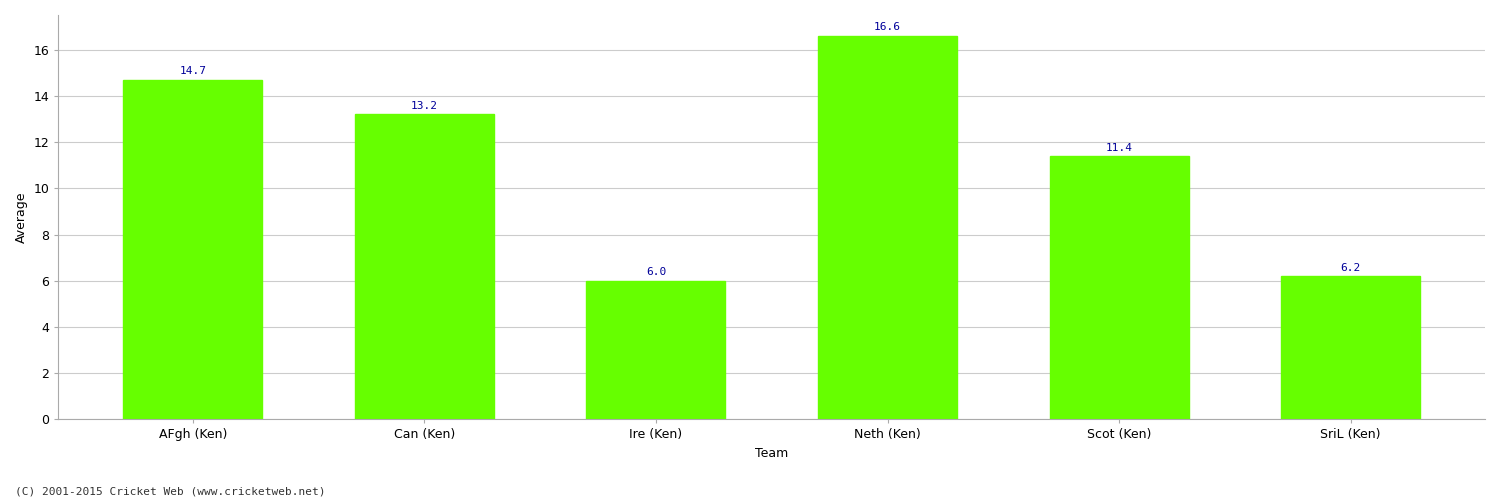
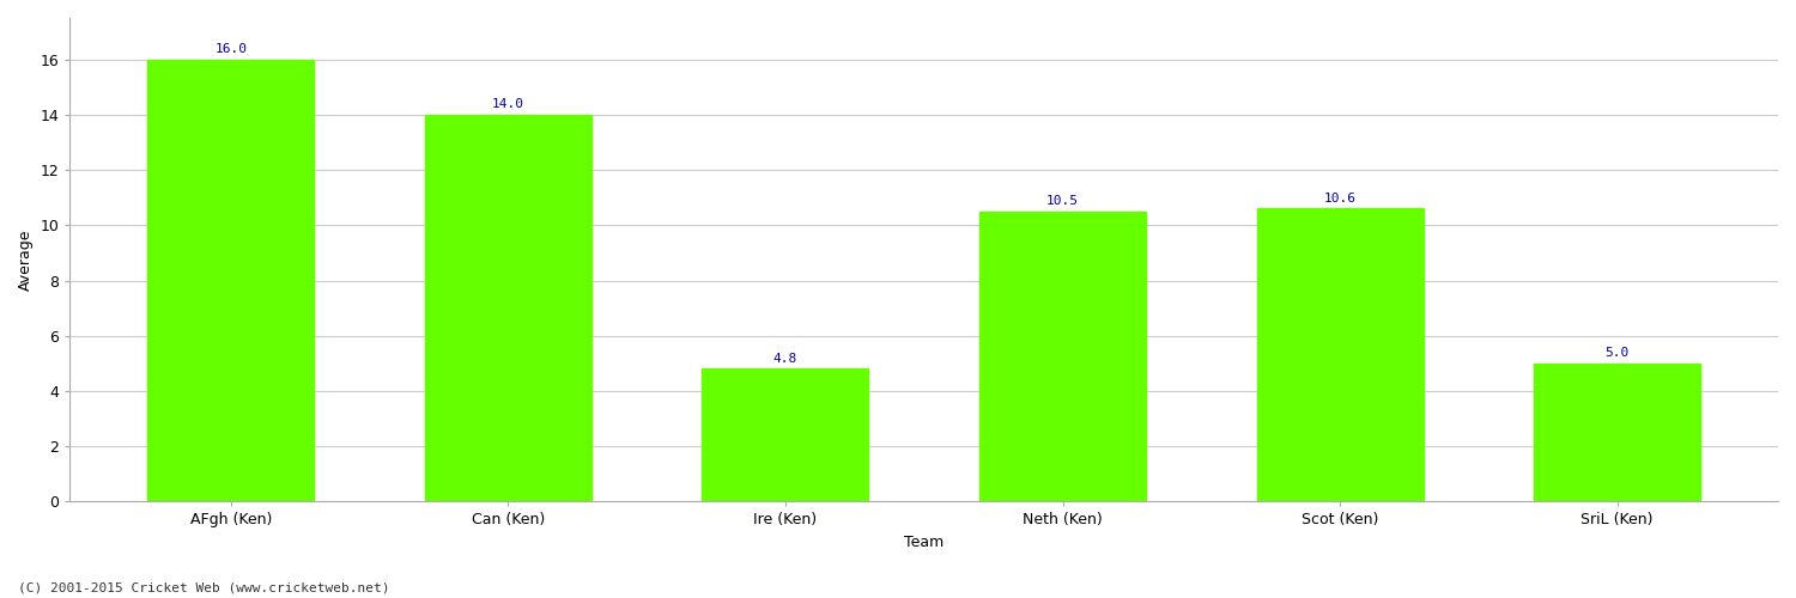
AFgh (Ken): 14.7 -> 16.0
Can (Ken): 13.2 -> 14.0
Ire (Ken): 6.0 -> 4.8
Neth (Ken): 16.6 -> 10.5
Scot (Ken): 11.4 -> 10.6
SriL (Ken): 6.2 -> 5.0
